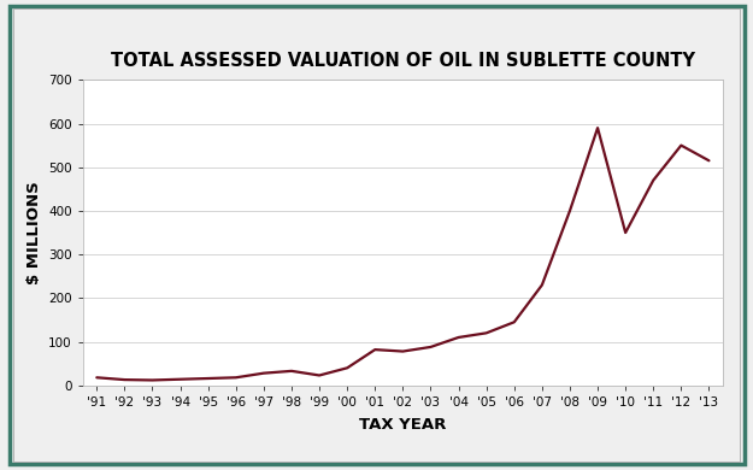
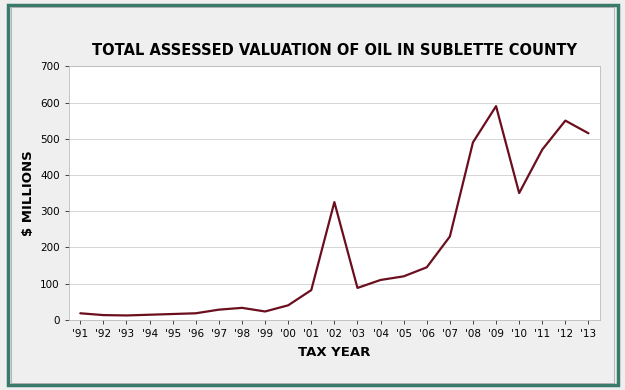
'02: 78 -> 325
'08: 400 -> 490
